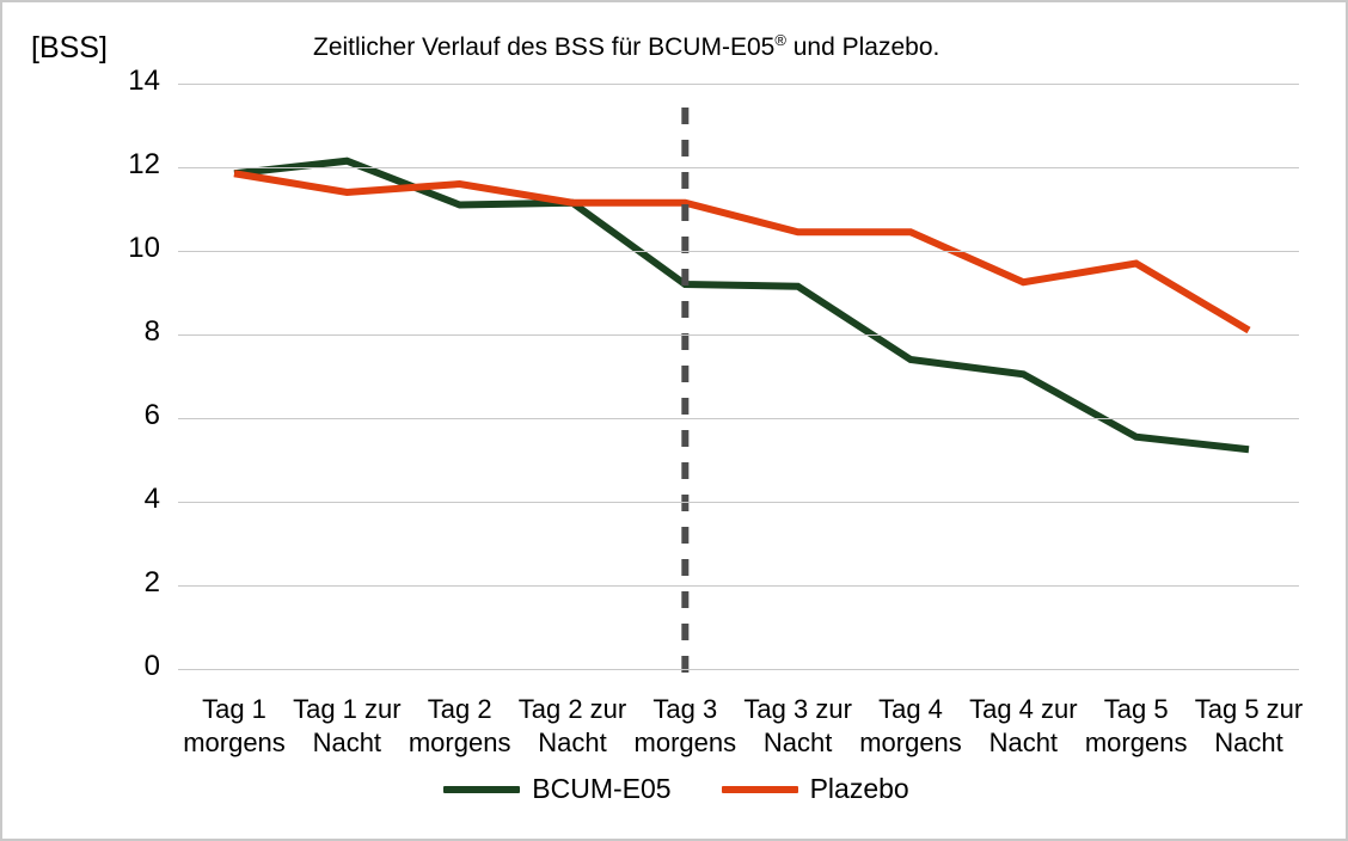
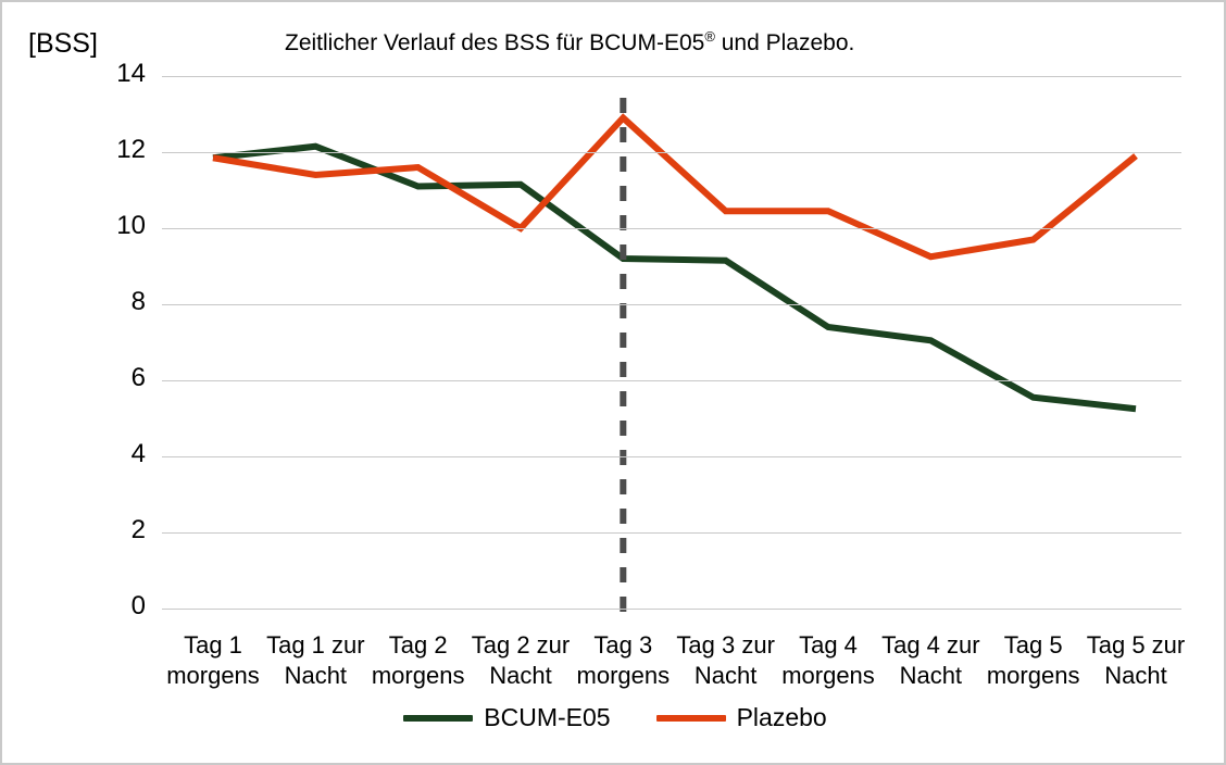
Plazebo/Tag 2 zur Nacht: 11.2 -> 10.0
Plazebo/Tag 3 morgens: 11.2 -> 12.9
Plazebo/Tag 5 zur Nacht: 8.1 -> 11.9
